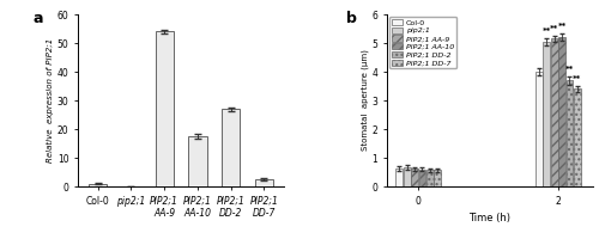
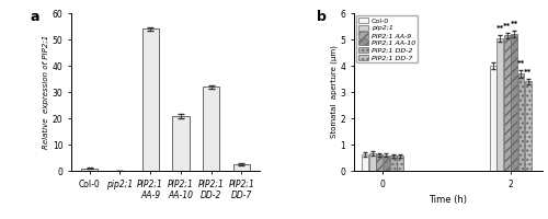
PIP2;1 AA-10: 17.5 -> 21.0
PIP2;1 DD-2: 27.0 -> 32.0
